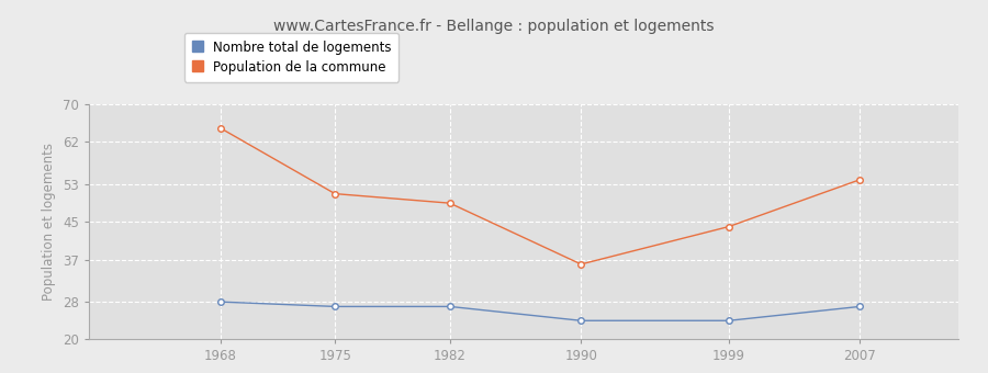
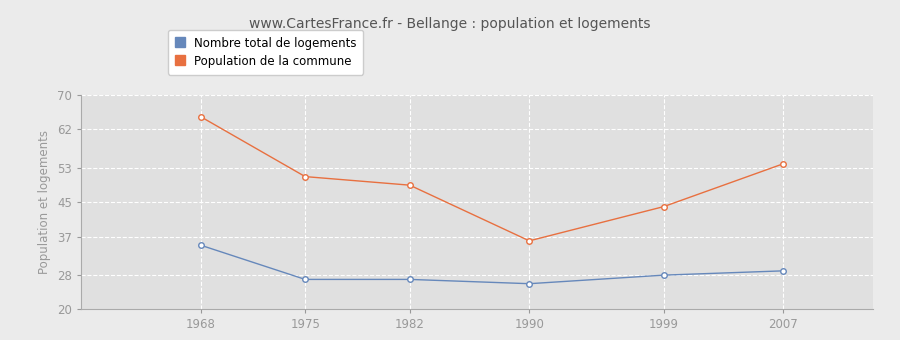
Nombre total de logements/1968: 28 -> 35
Nombre total de logements/1990: 24 -> 26
Nombre total de logements/1999: 24 -> 28
Nombre total de logements/2007: 27 -> 29
